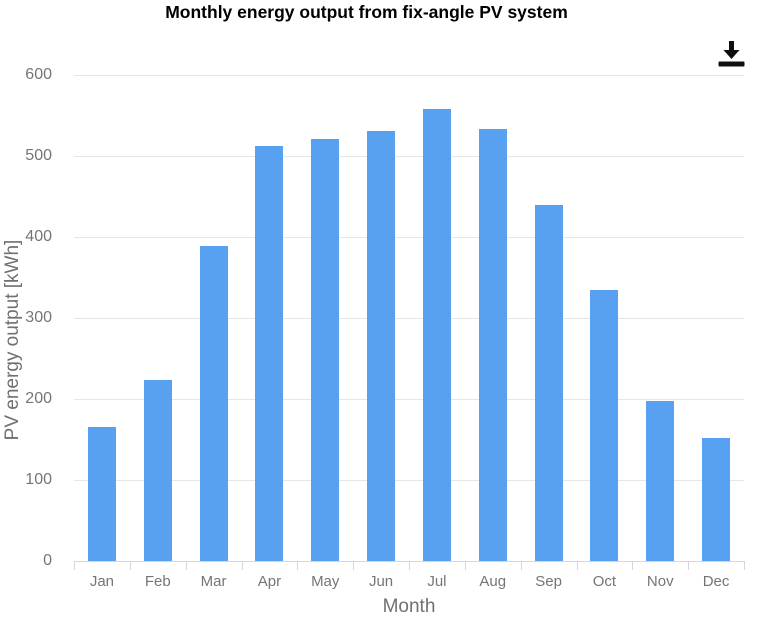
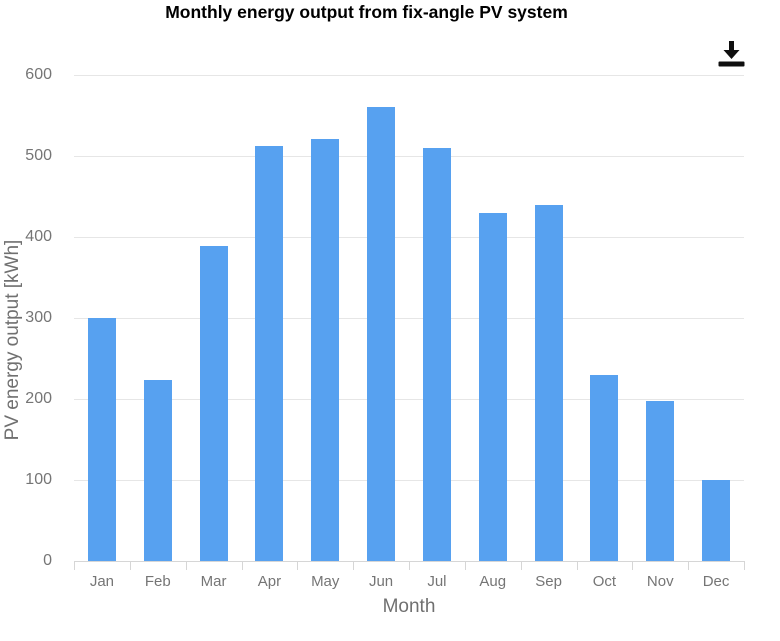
Jan: 160 -> 300
Jun: 530 -> 560
Jul: 560 -> 510
Aug: 530 -> 430
Oct: 330 -> 230
Dec: 150 -> 100
